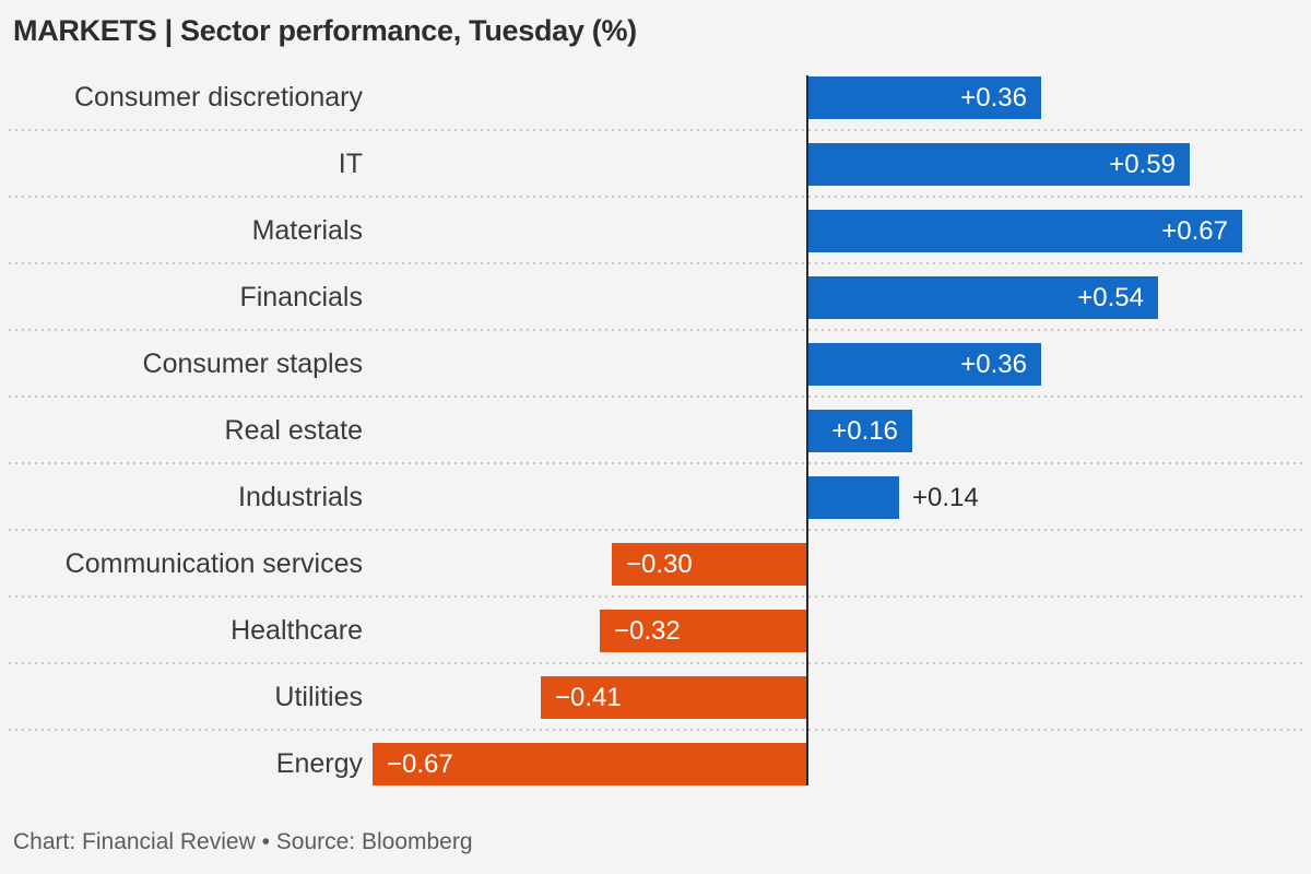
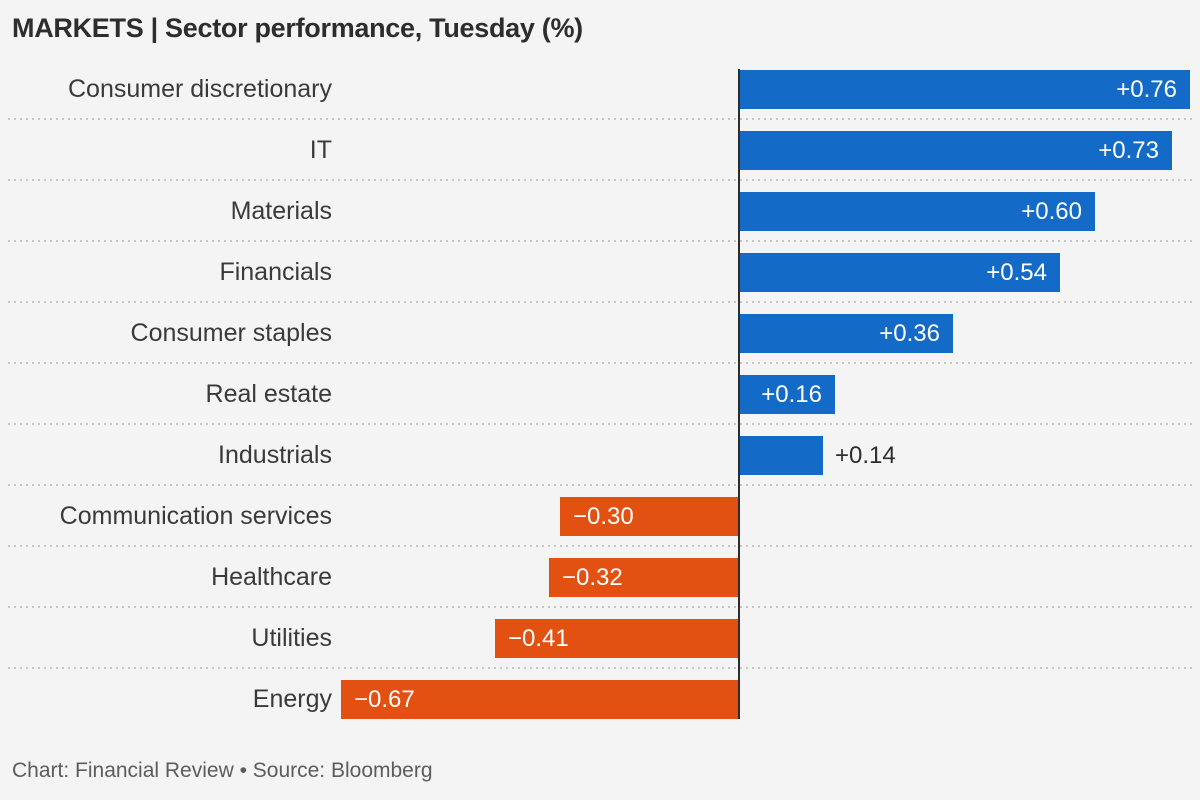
Consumer discretionary: +0.36 -> +0.76
IT: +0.59 -> +0.73
Materials: +0.67 -> +0.60
